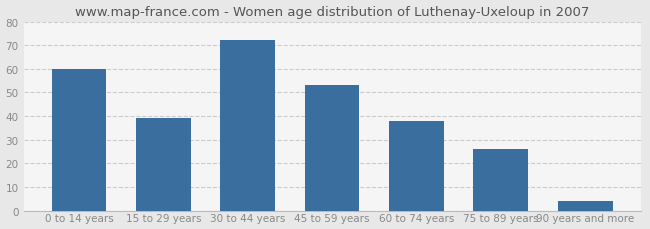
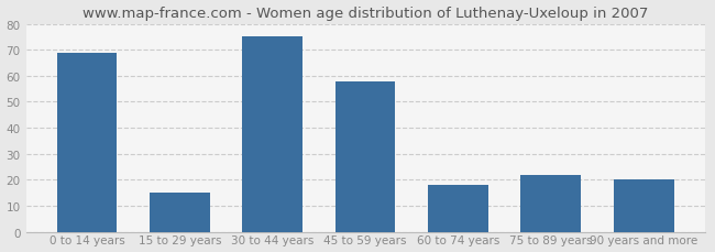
0 to 14 years: 60 -> 69
15 to 29 years: 39 -> 15
30 to 44 years: 72 -> 75
45 to 59 years: 53 -> 58
60 to 74 years: 38 -> 18
75 to 89 years: 26 -> 22
90 years and more: 4 -> 20
